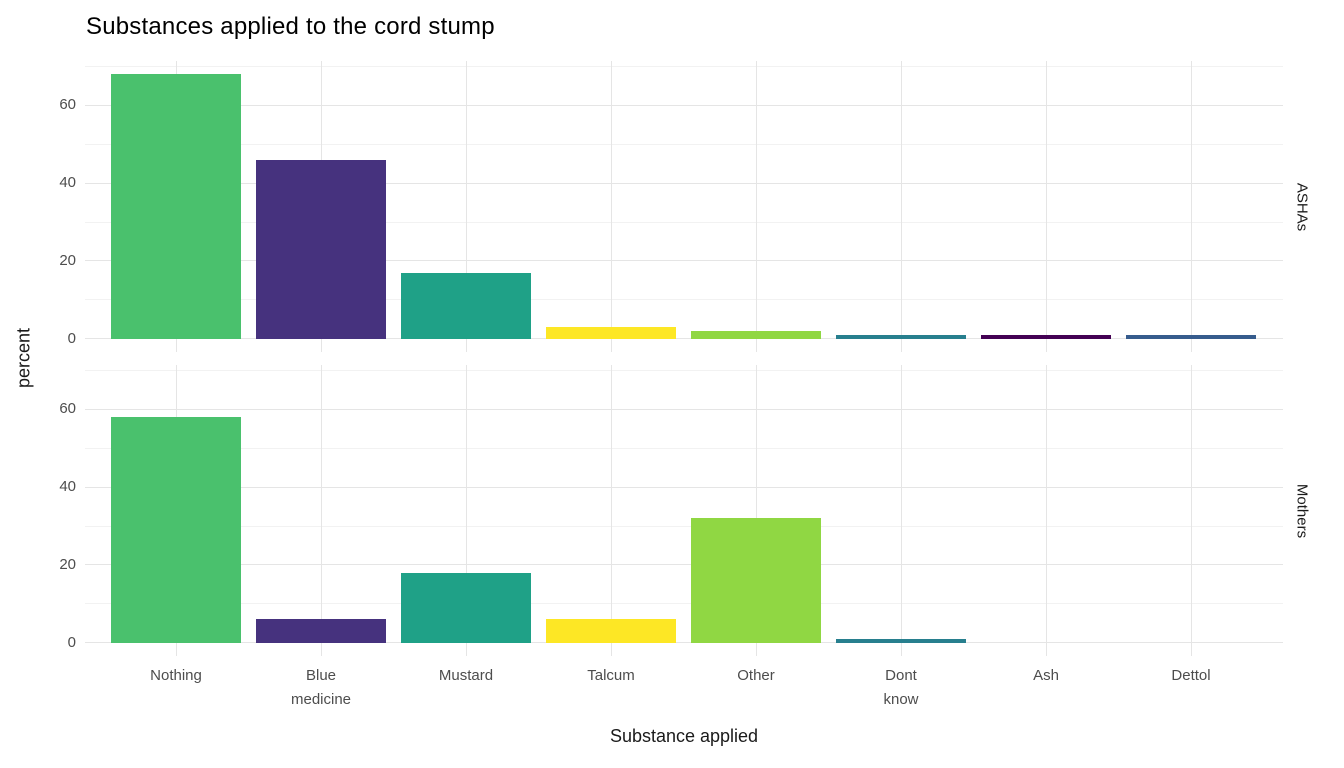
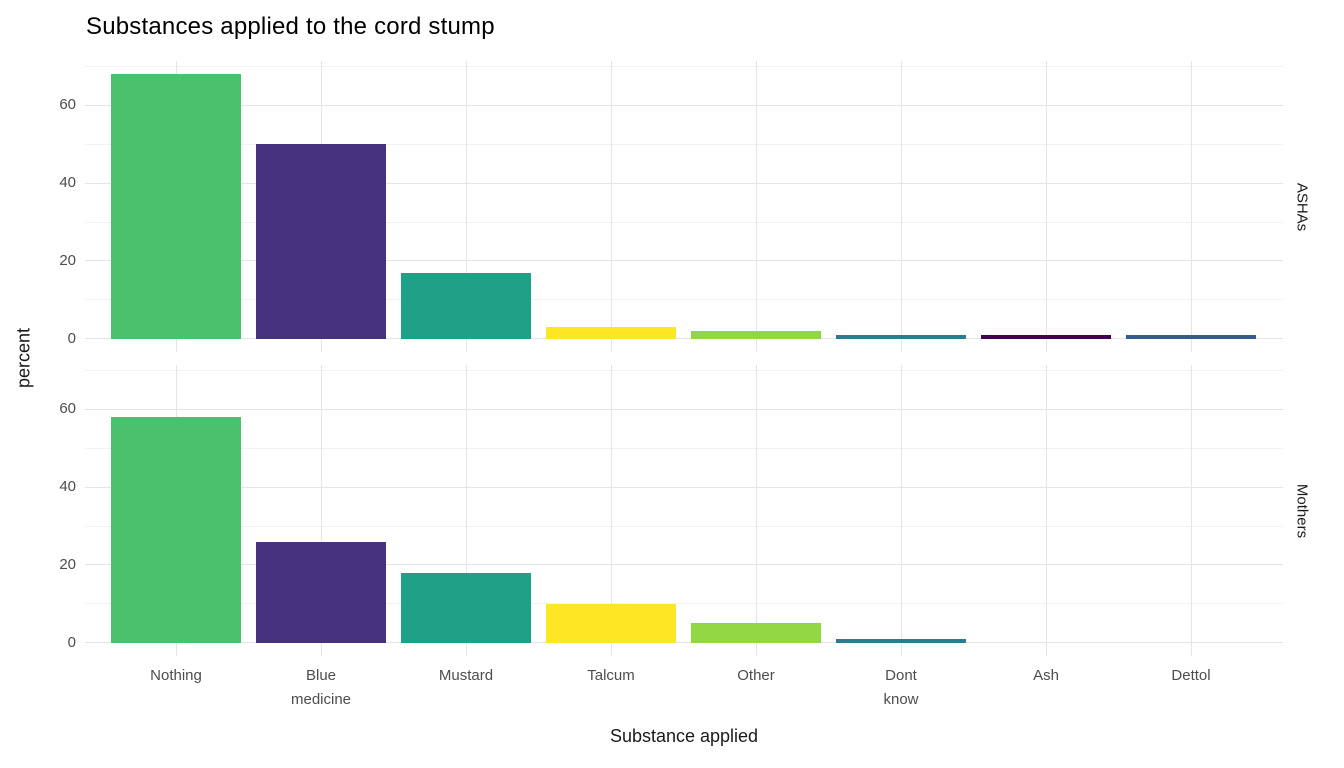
ASHAs/Blue medicine: 46 -> 50
Mothers/Blue medicine: 6 -> 26
Mothers/Talcum: 6 -> 10
Mothers/Other: 32 -> 5
